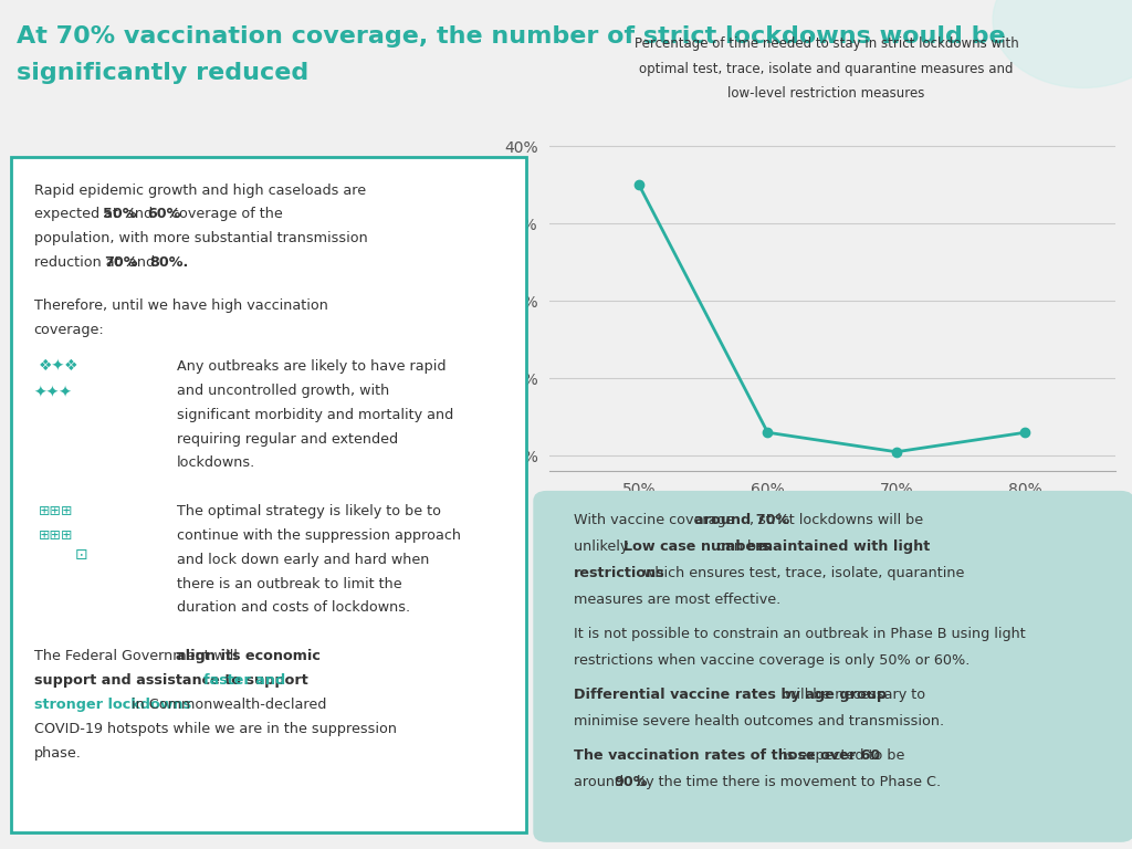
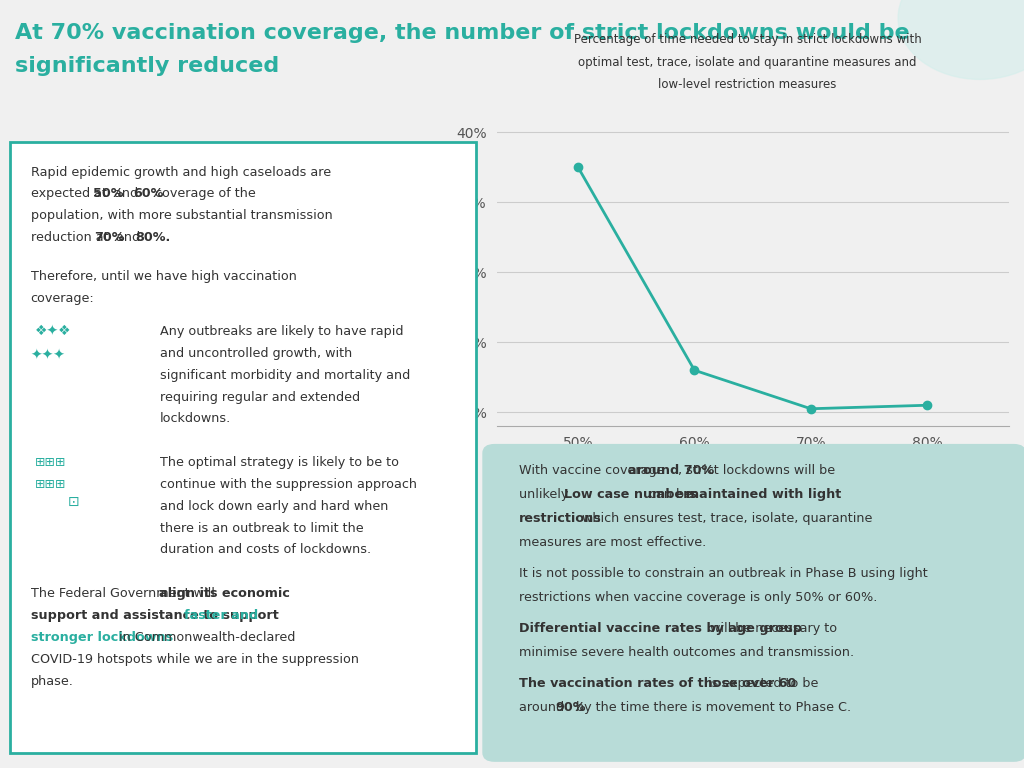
60%: 3.0% -> 6.0%
80%: 3.0% -> 1.0%
